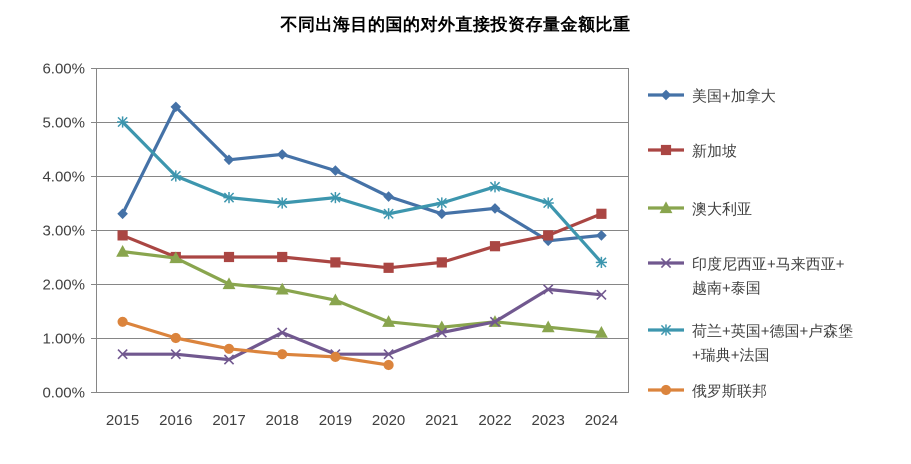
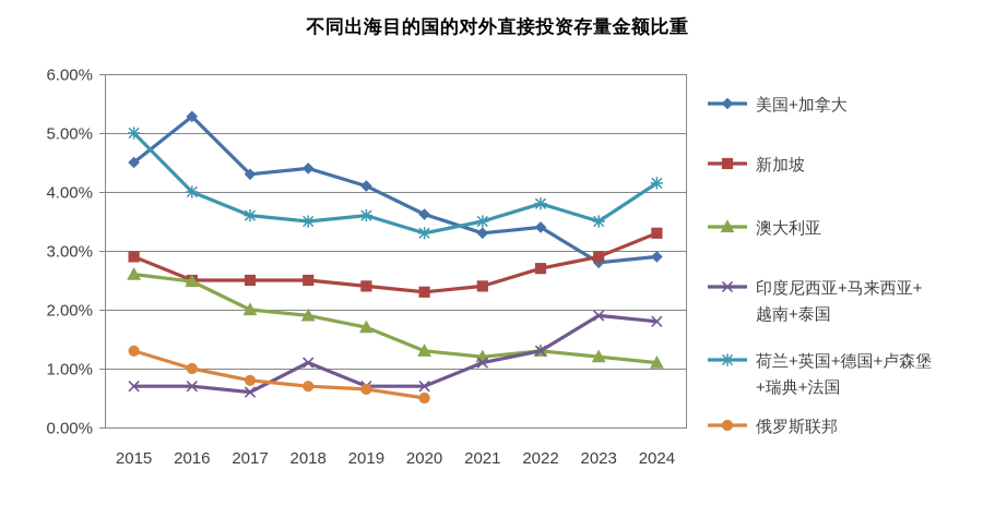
美国+加拿大/2015: 3.3% -> 4.5%
荷兰+英国+德国+卢森堡+瑞典+法国/2024: 2.4% -> 4.2%
